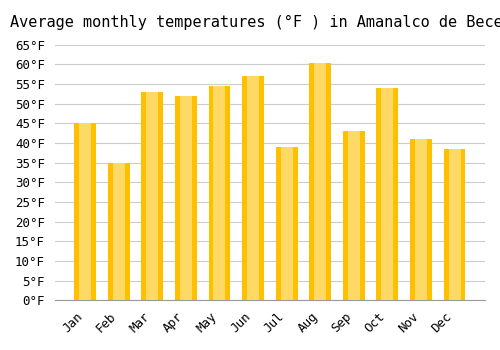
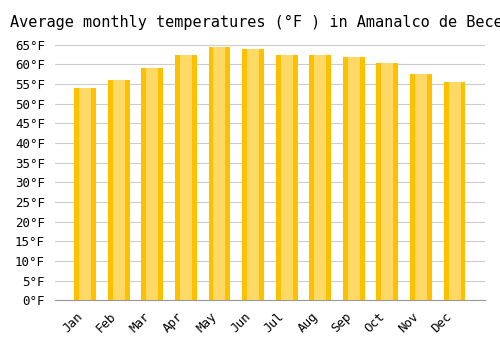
Jan: 45.0°F -> 54.0°F
Feb: 35.0°F -> 56.0°F
Mar: 53.0°F -> 59.0°F
Apr: 52.0°F -> 62.5°F
May: 54.5°F -> 64.5°F
Jun: 57.0°F -> 64.0°F
Jul: 39.0°F -> 62.5°F
Aug: 60.5°F -> 62.5°F
Sep: 43.0°F -> 62.0°F
Oct: 54.0°F -> 60.5°F
Nov: 41.0°F -> 57.5°F
Dec: 38.5°F -> 55.5°F
